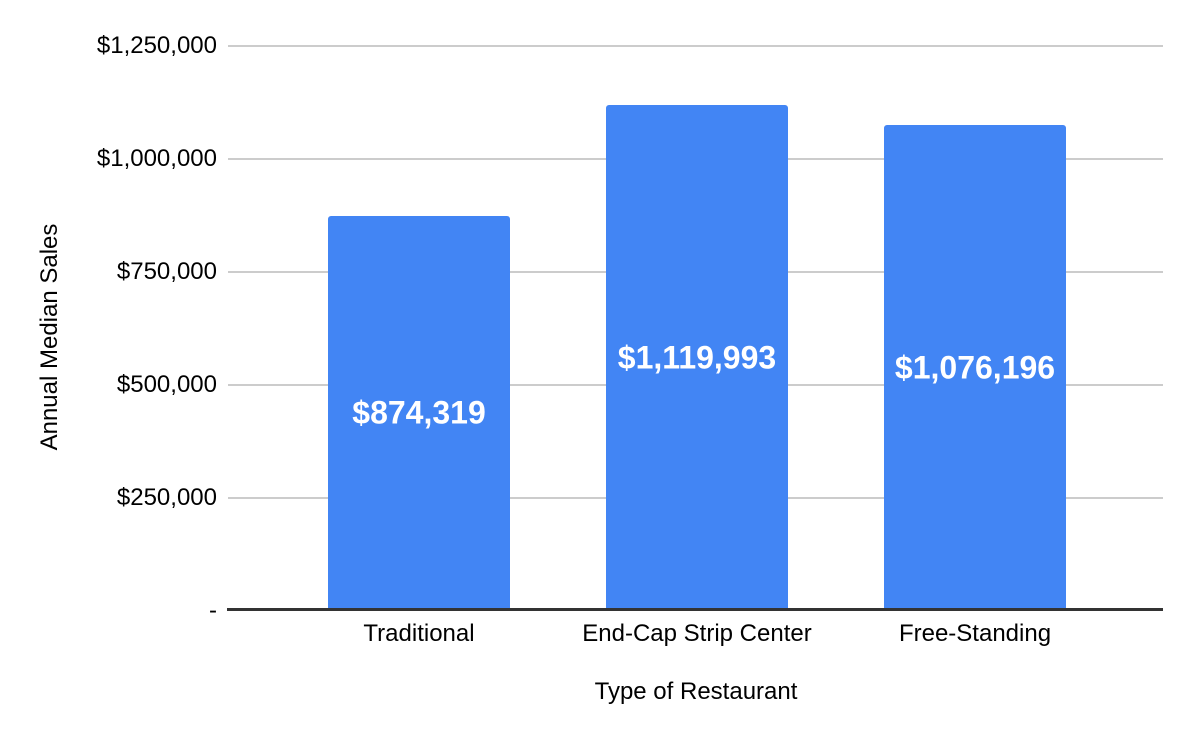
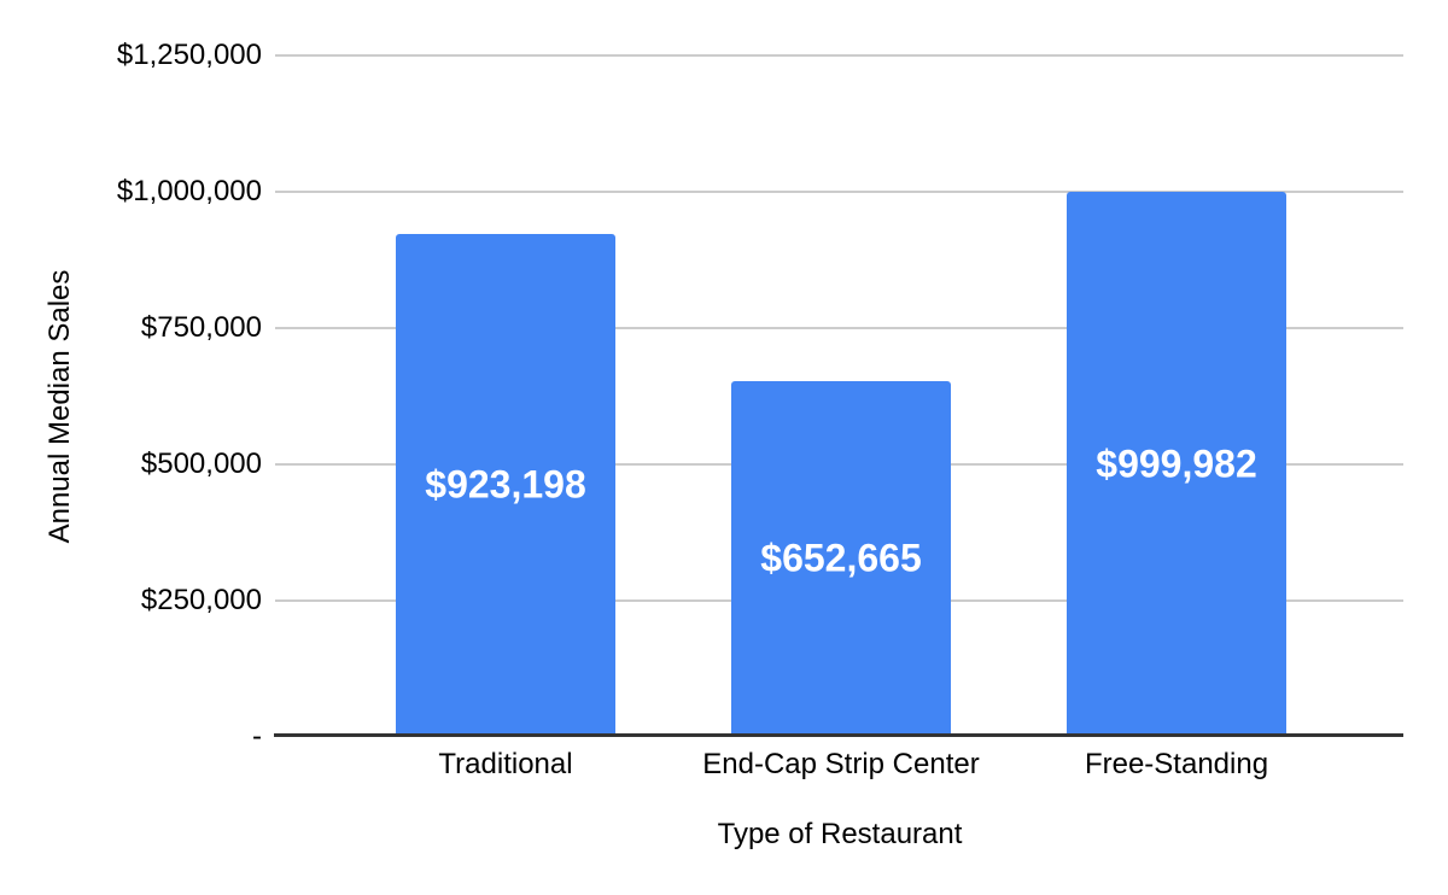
Traditional: $874,319 -> $923,198
End-Cap Strip Center: $1,119,993 -> $652,665
Free-Standing: $1,076,196 -> $999,982
